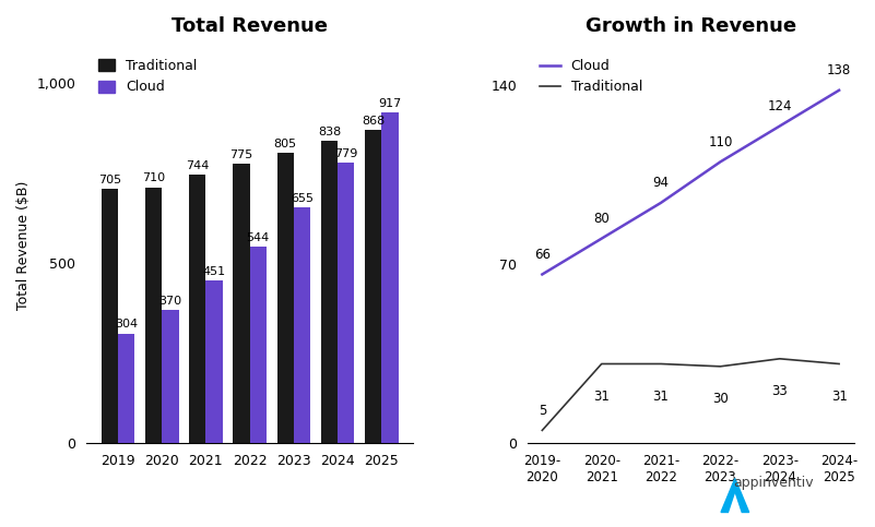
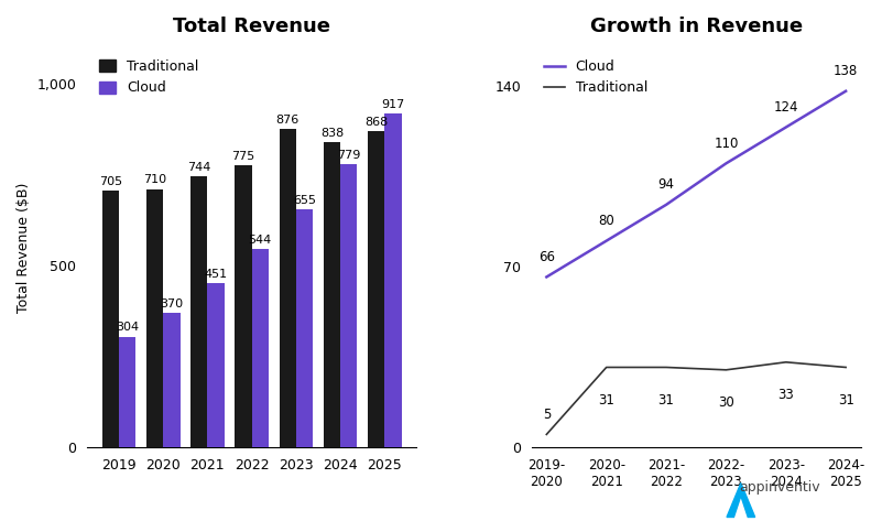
Total Revenue/Traditional/2023: 805 -> 876
